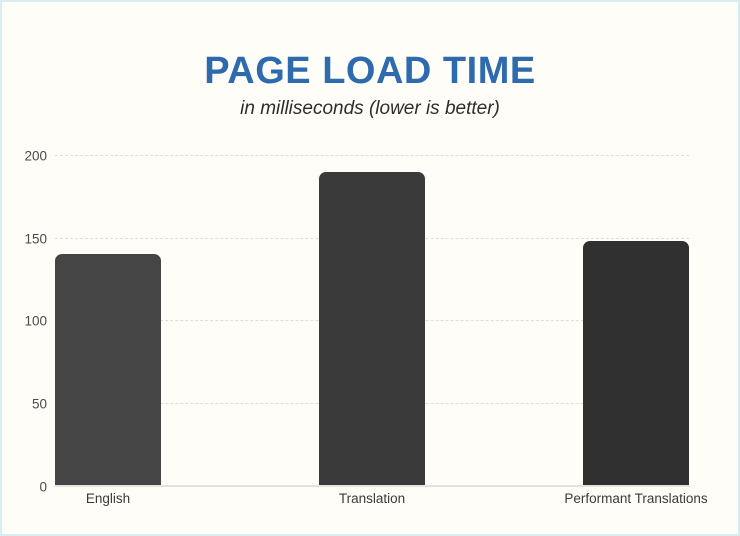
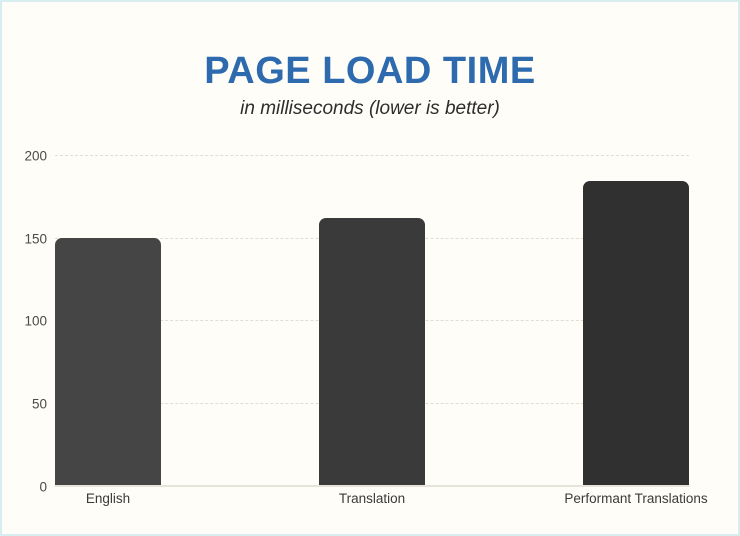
English: 140 -> 150
Translation: 190 -> 162
Performant Translations: 148 -> 184
